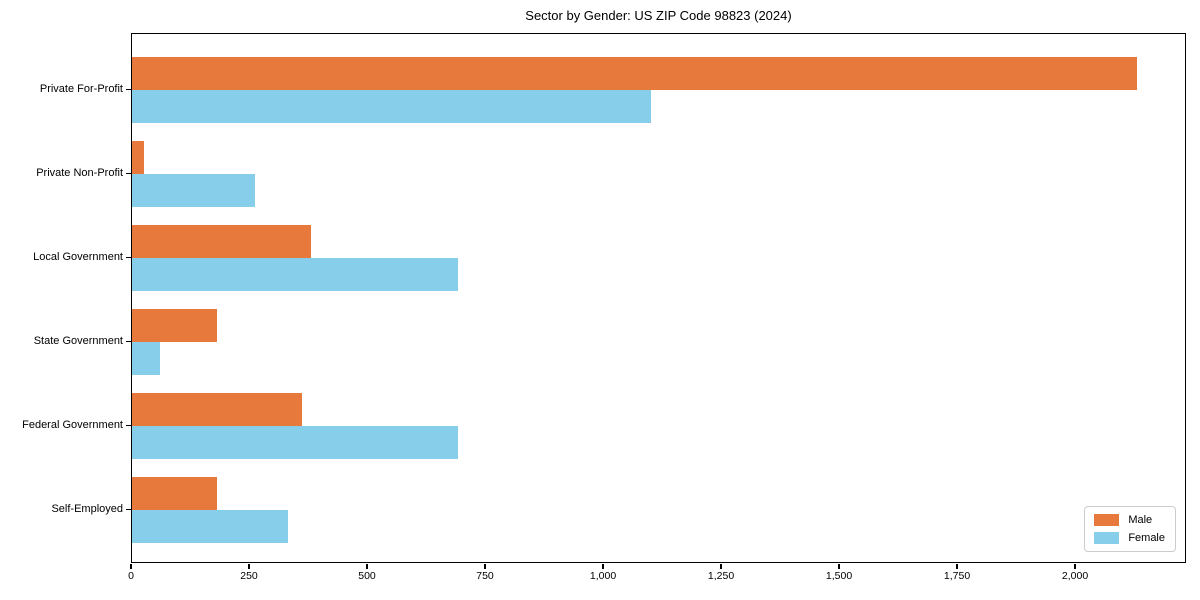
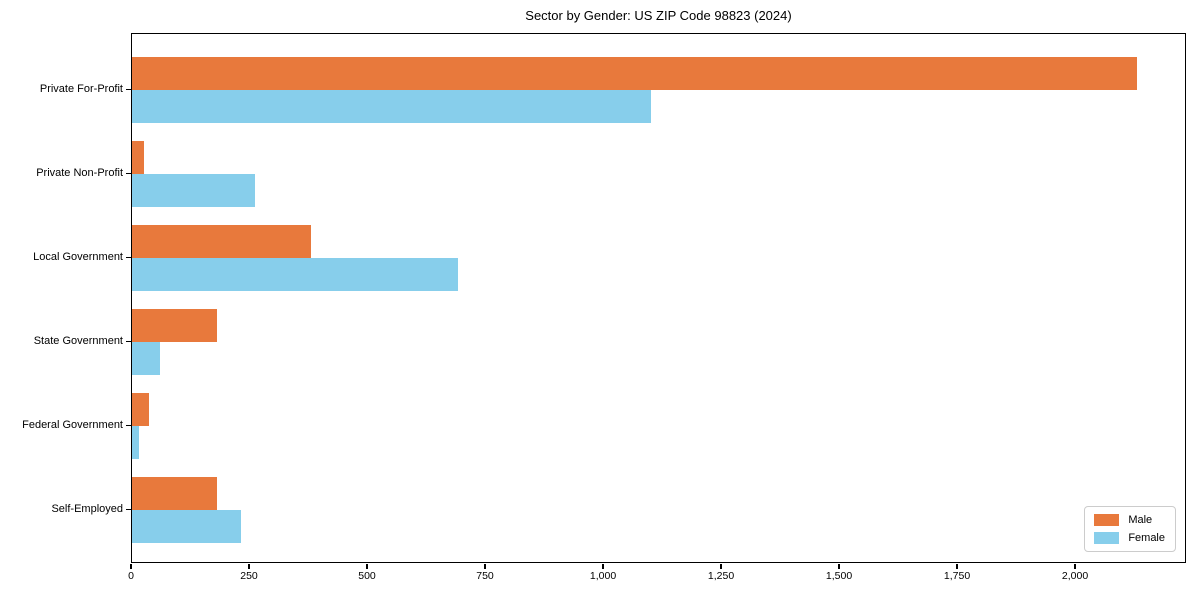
Male/Federal Government: 360 -> 40
Female/Federal Government: 690 -> 20
Female/Self-Employed: 330 -> 230
